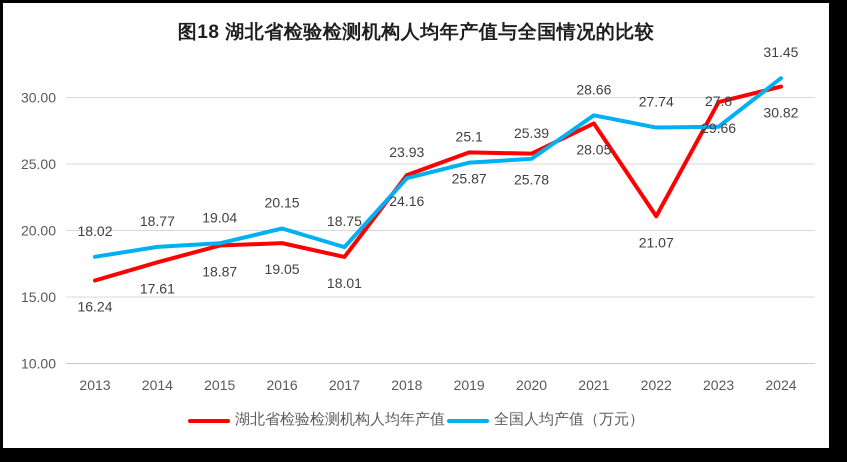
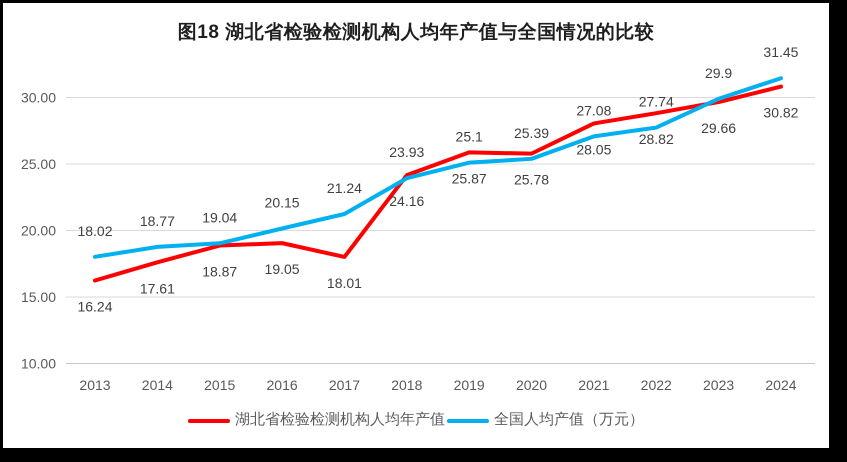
全国人均产值（万元）/2017: 18.75 -> 21.24
全国人均产值（万元）/2021: 28.66 -> 27.08
湖北省检验检测机构人均年产值/2022: 21.07 -> 28.82
全国人均产值（万元）/2023: 27.8 -> 29.9
